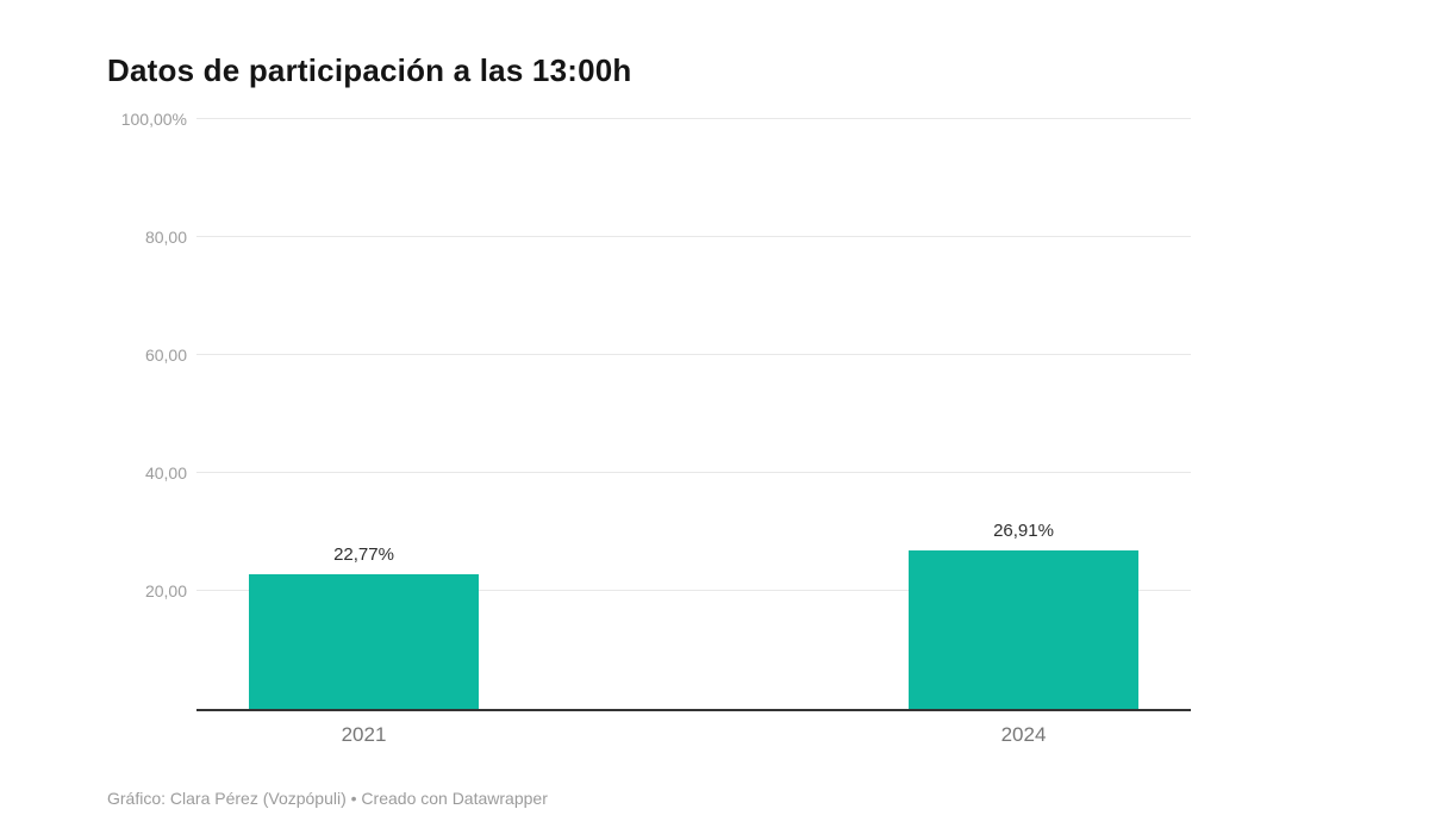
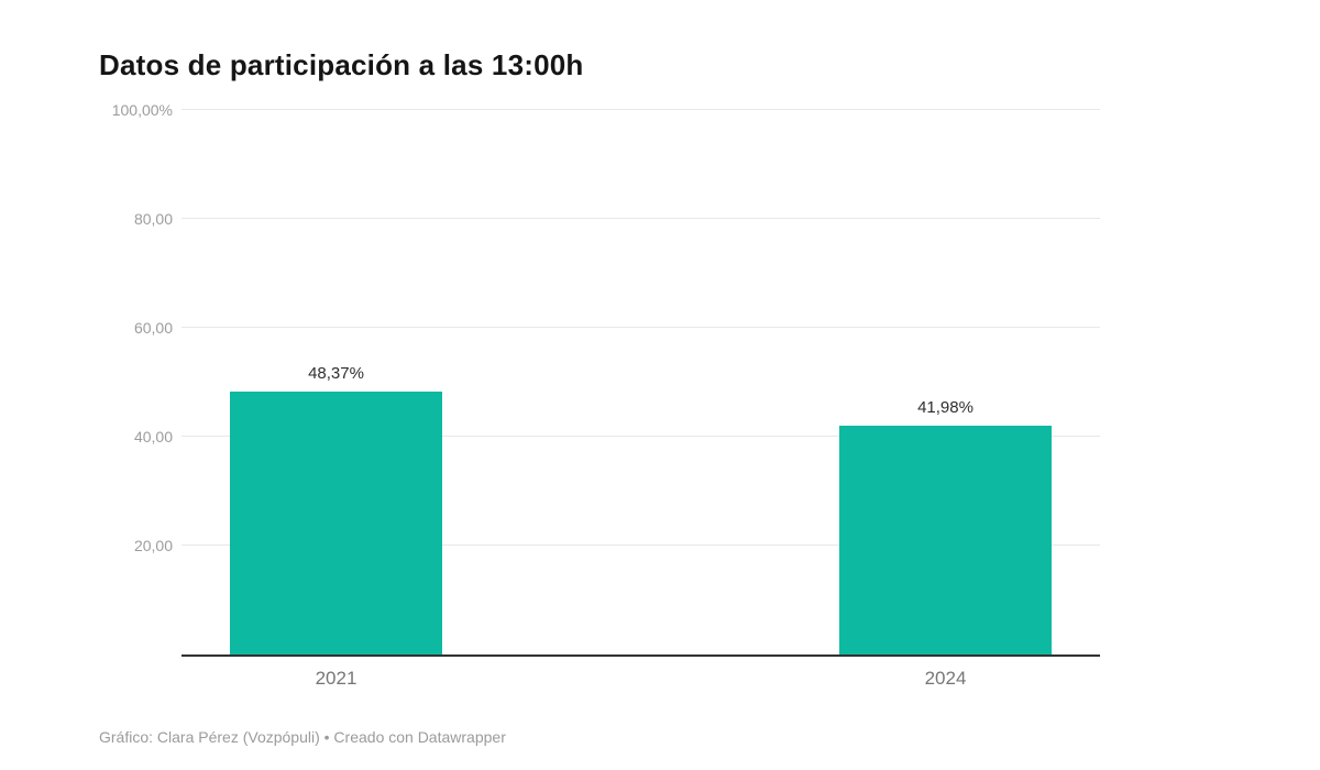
2021: 22,77% -> 48,37%
2024: 26,91% -> 41,98%
